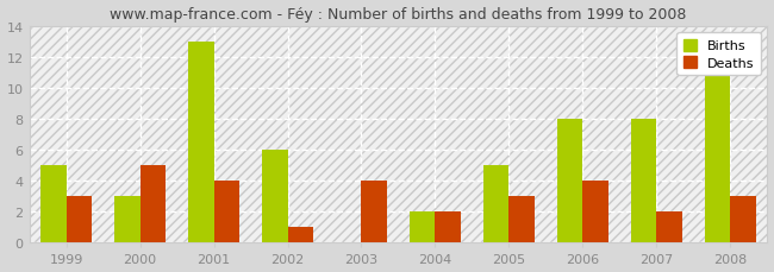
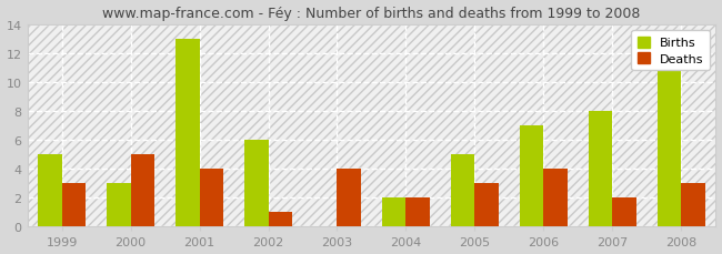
Births/2006: 8 -> 7
